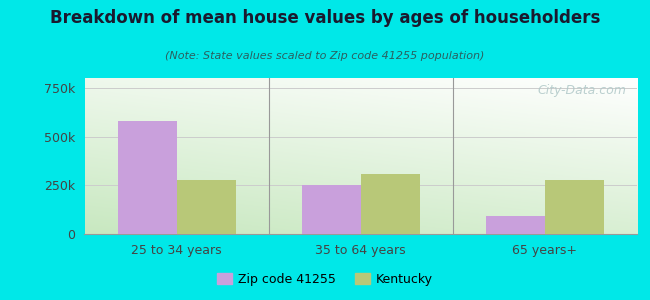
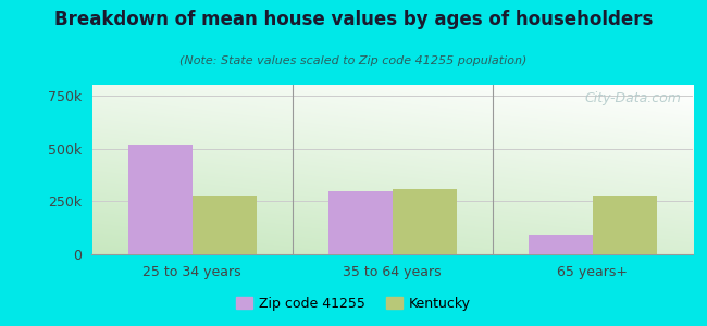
Zip code 41255/25 to 34 years: 580k -> 520k
Zip code 41255/35 to 64 years: 250k -> 300k
